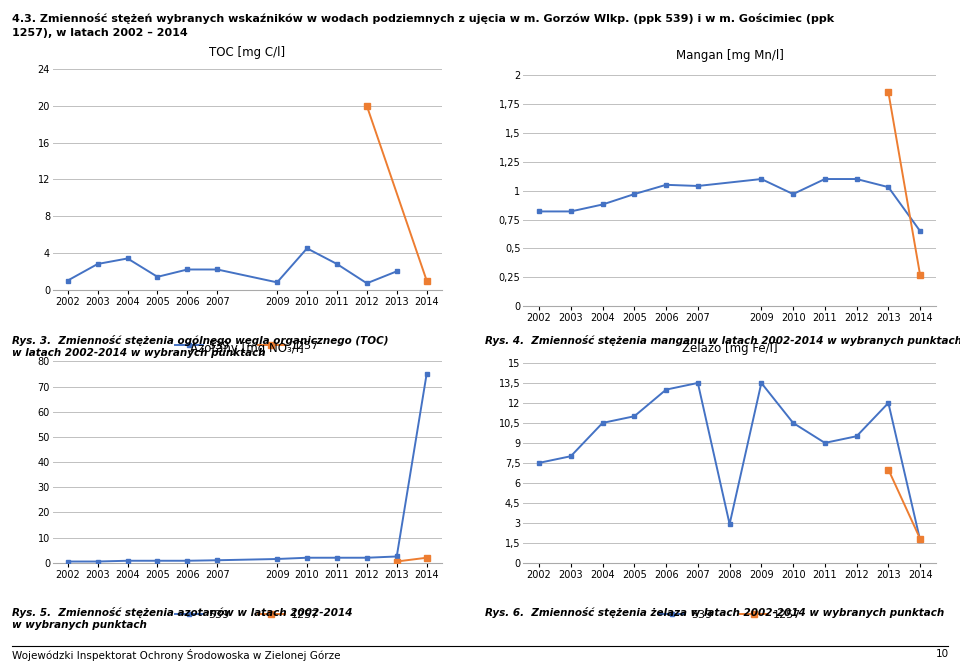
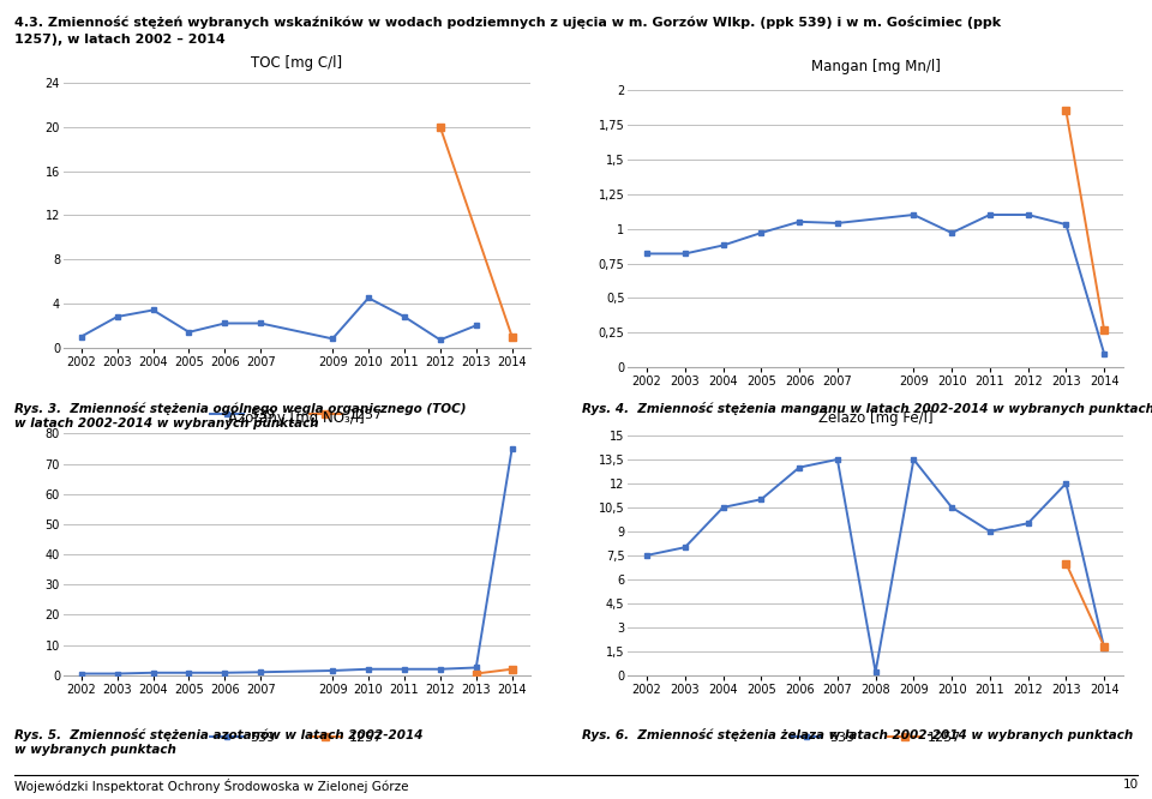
Mangan [mg Mn/l]/2014: 0,65 -> 0,10
2008: 2,9 -> 0,2
